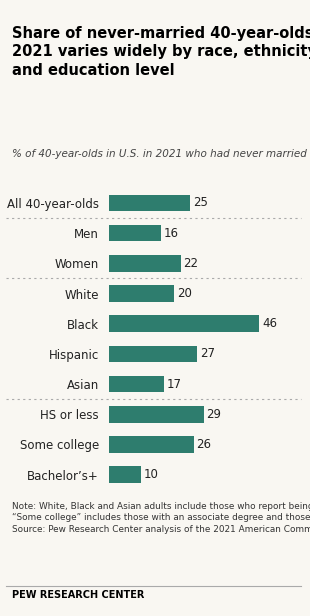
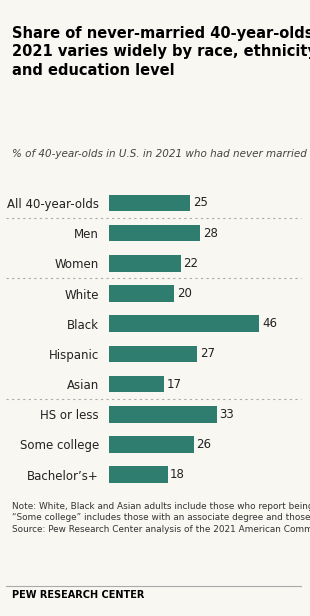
Men: 16 -> 28
HS or less: 29 -> 33
Bachelor’s+: 10 -> 18
